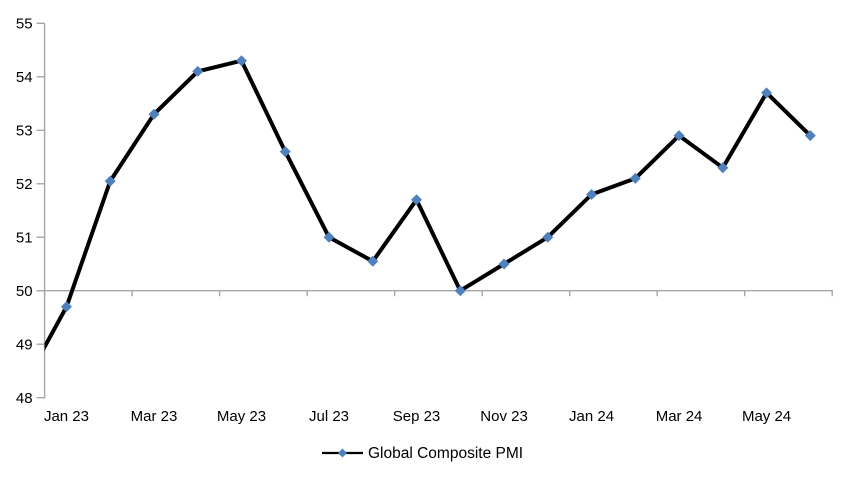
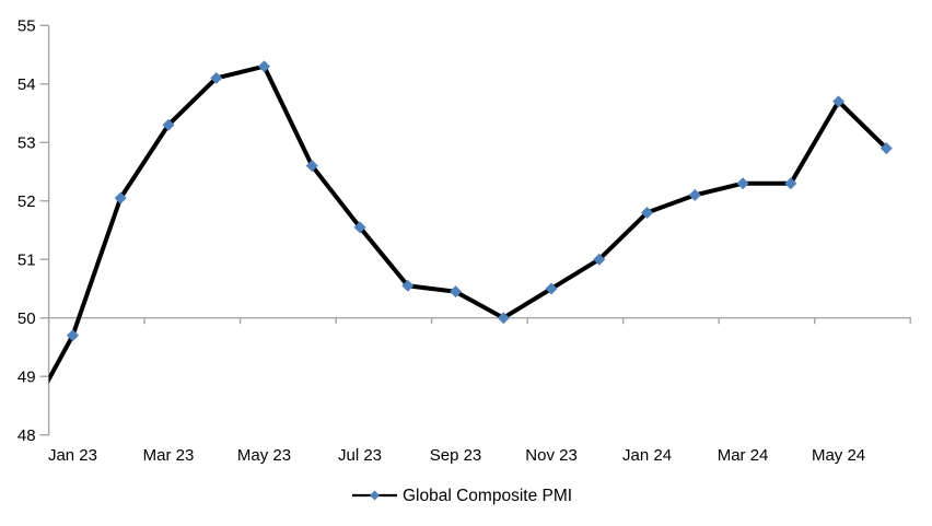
Jul 23: 51.0 -> 51.5
Sep 23: 51.7 -> 50.5
Mar 24: 52.9 -> 52.3
